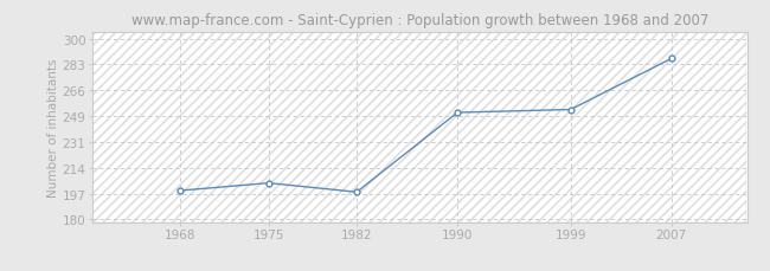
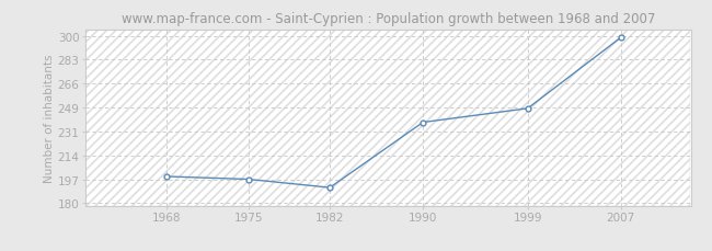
1975: 204 -> 197
1982: 198 -> 191
1990: 251 -> 238
1999: 253 -> 248
2007: 287 -> 299
